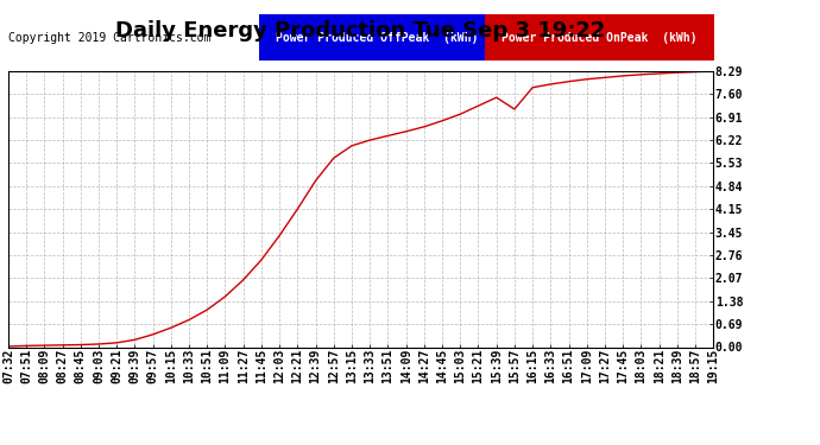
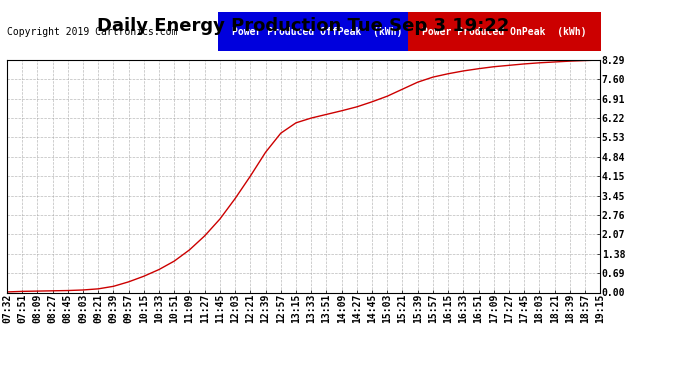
15:57: 7.15 -> 7.68
